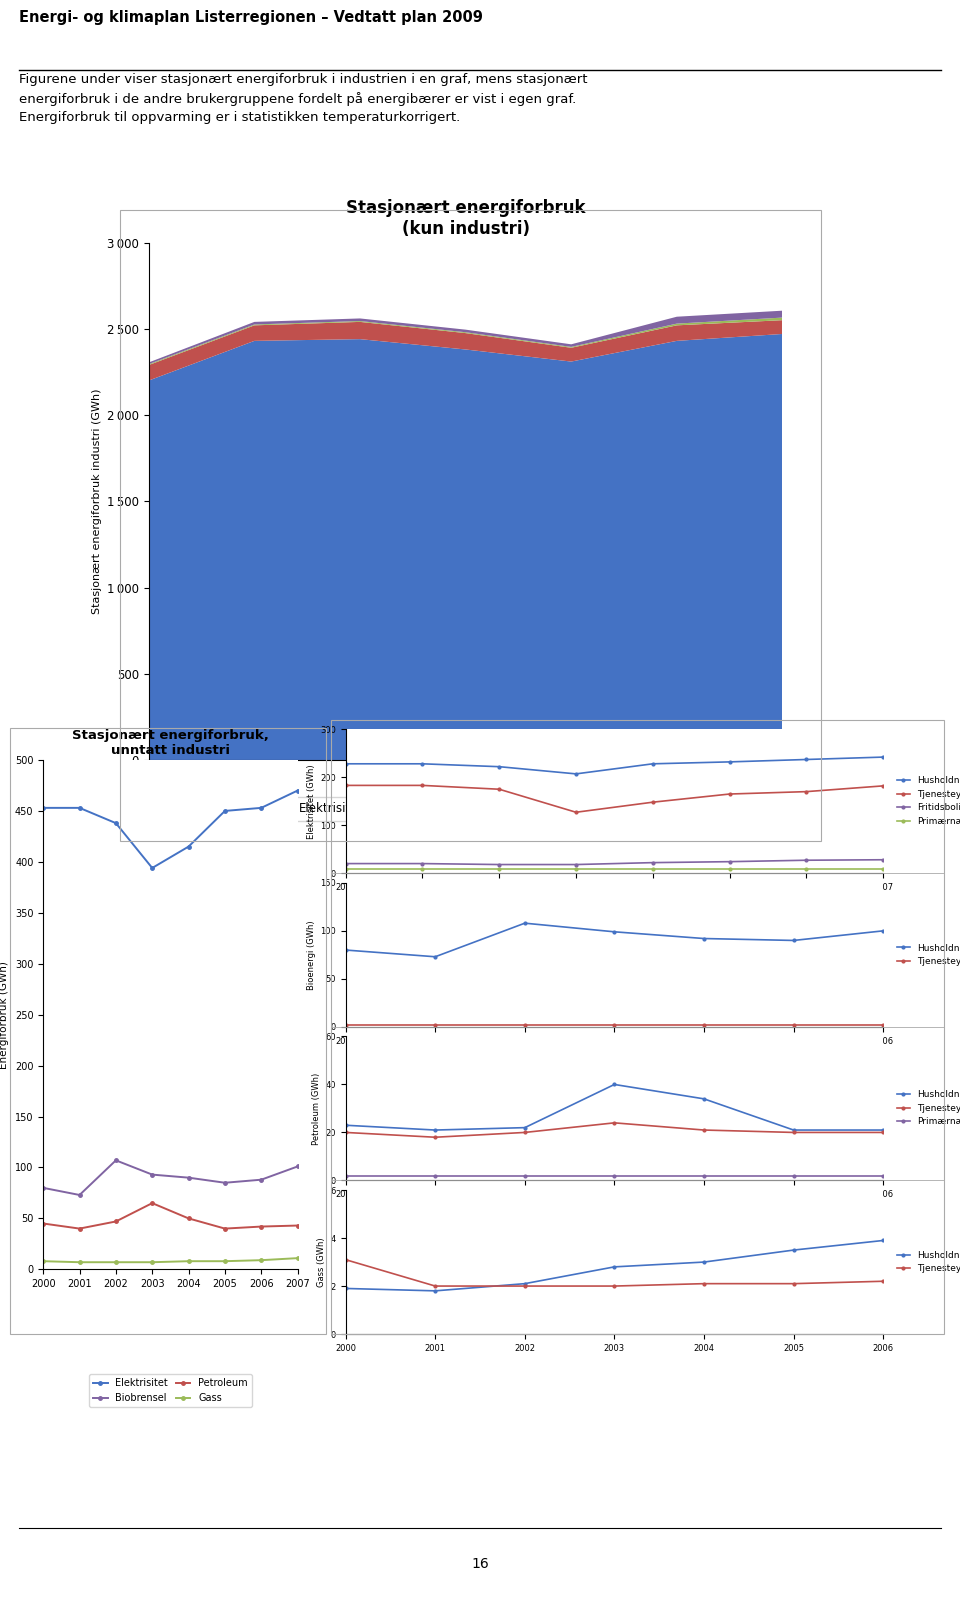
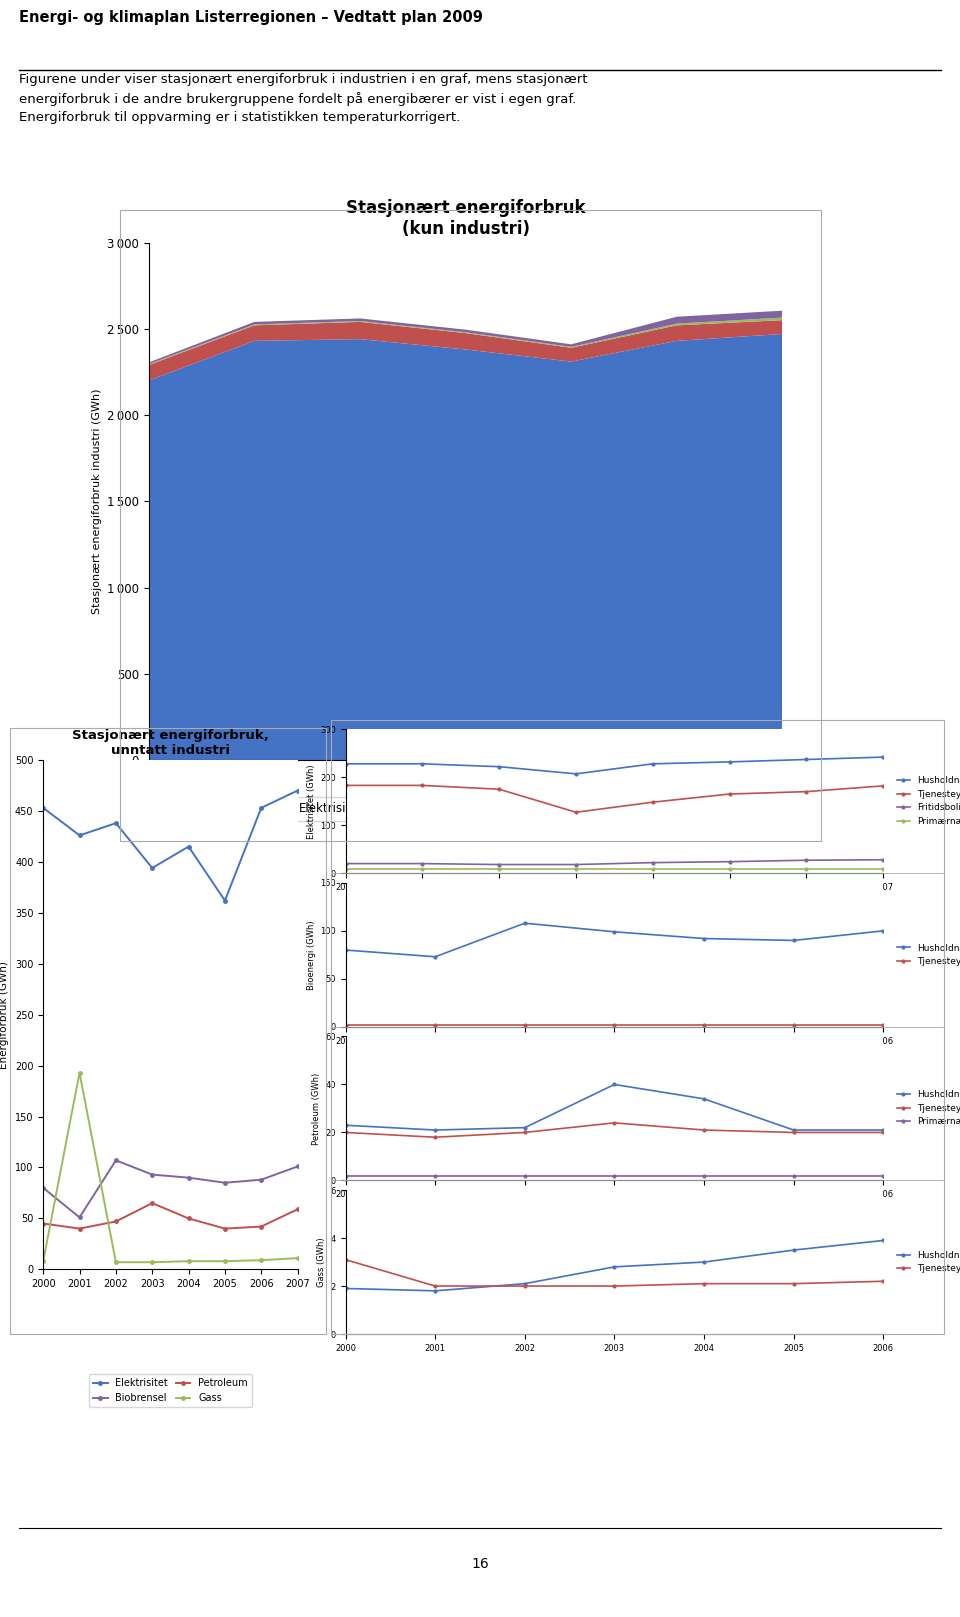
Stasjonært energiforbruk, unntatt industri/Elektrisitet/2001: 453 -> 426
Stasjonært energiforbruk, unntatt industri/Biobrensel/2001: 73 -> 51
Stasjonært energiforbruk, unntatt industri/Gass/2001: 7 -> 193
Stasjonært energiforbruk, unntatt industri/Elektrisitet/2005: 450 -> 362
Stasjonært energiforbruk, unntatt industri/Petroleum/2007: 43 -> 59
